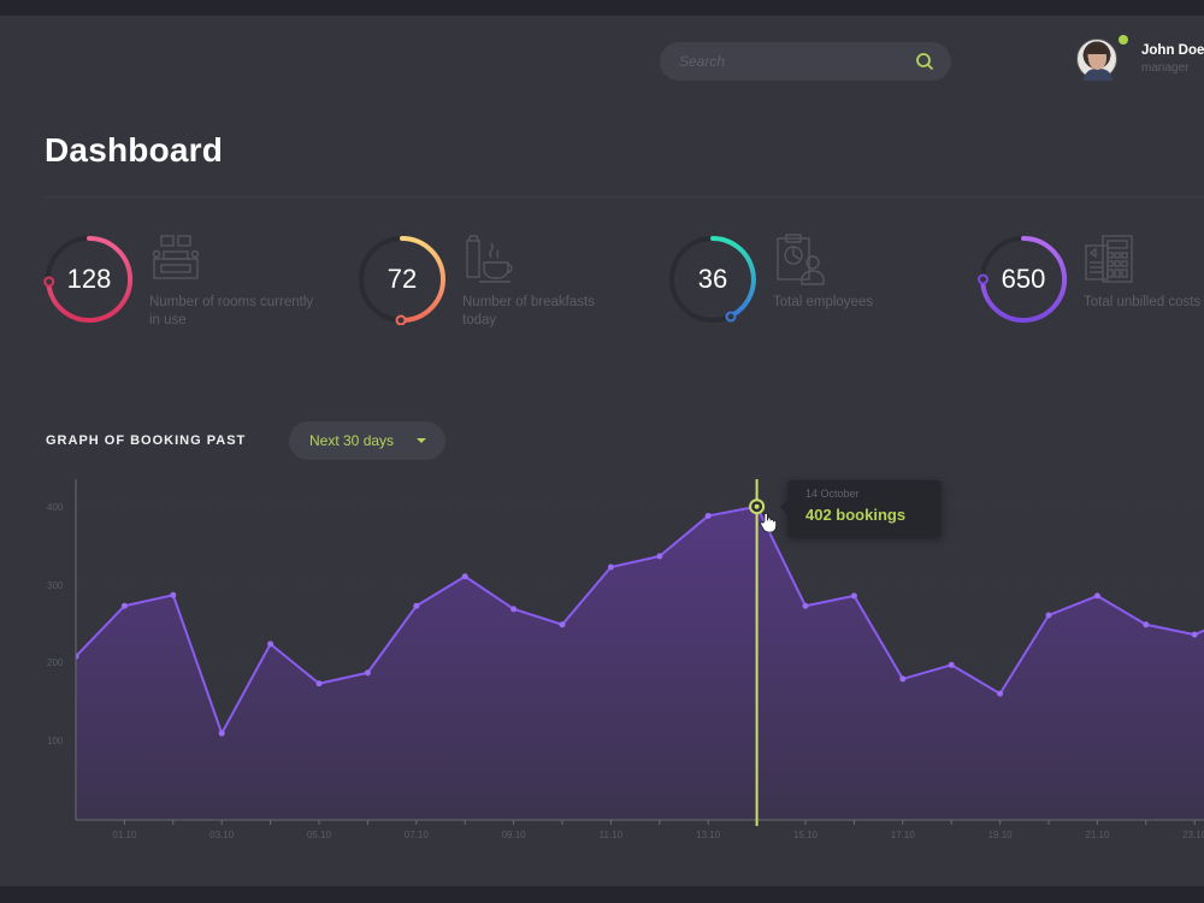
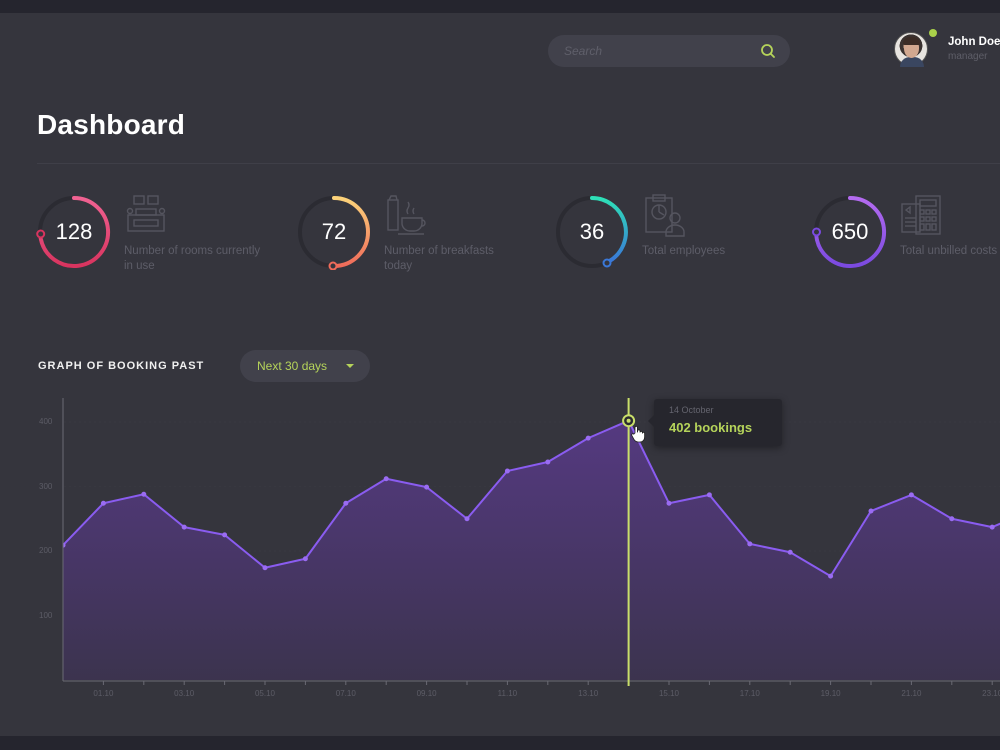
03.10: 110 -> 240
09.10: 270 -> 300
13.10: 390 -> 380
17.10: 180 -> 210
